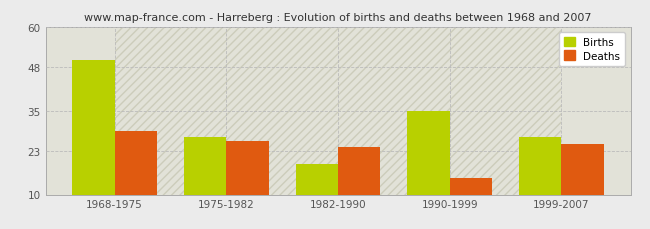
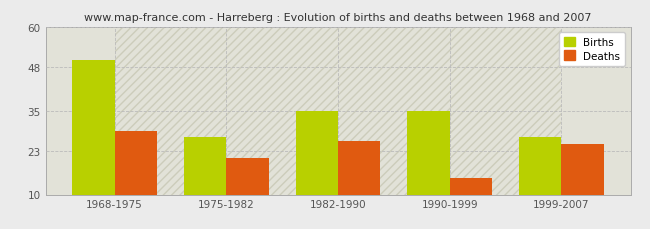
Deaths/1975-1982: 26 -> 21
Births/1982-1990: 19 -> 35
Deaths/1982-1990: 24 -> 26
